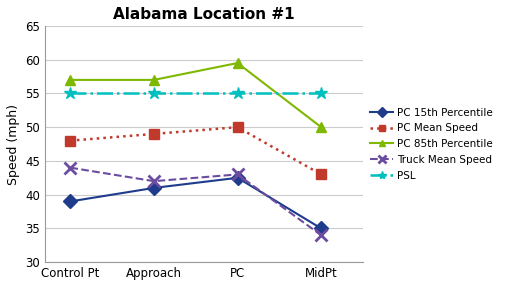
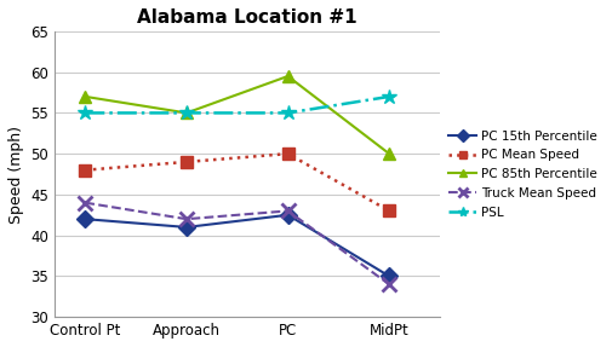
PC 15th Percentile/Control Pt: 39.0 -> 42.0
PC 85th Percentile/Approach: 57.0 -> 55.0
PSL/MidPt: 55 -> 57
